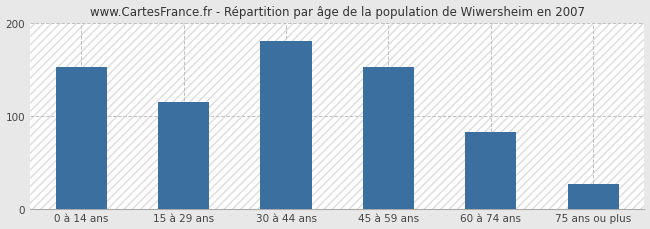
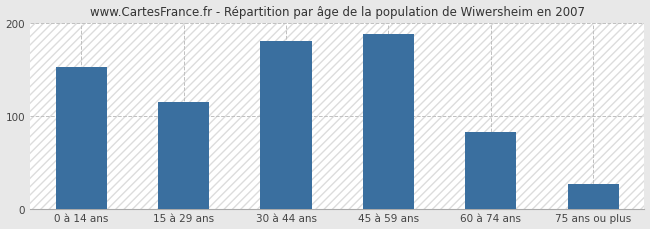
45 à 59 ans: 152 -> 188
